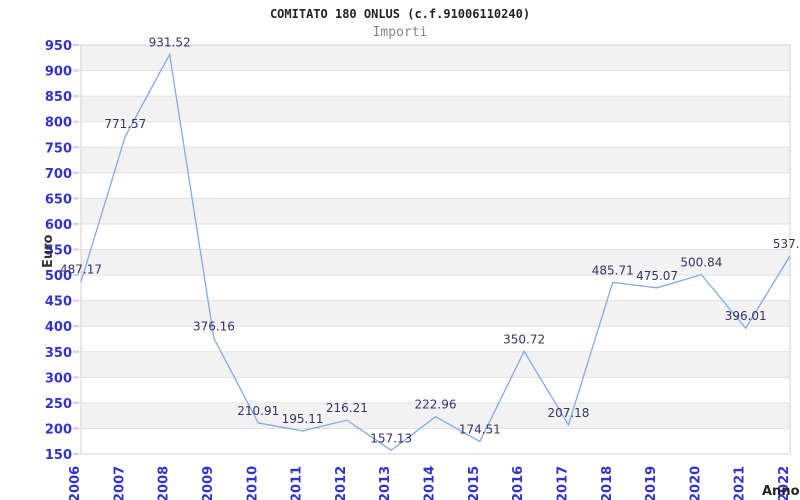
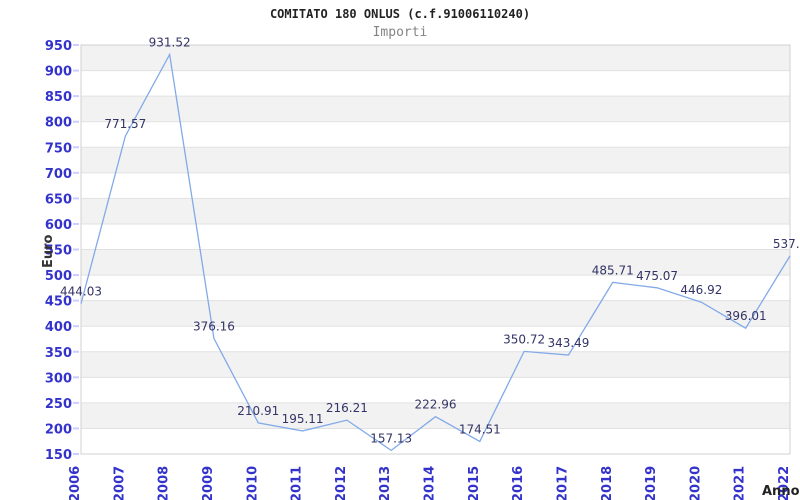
2006: 487.17 -> 444.03
2017: 207.18 -> 343.49
2020: 500.84 -> 446.92
